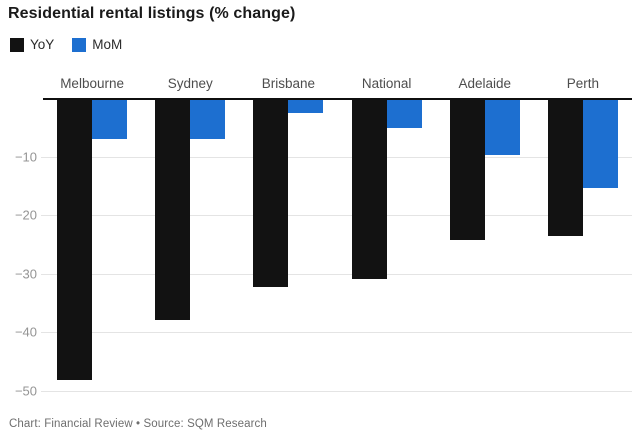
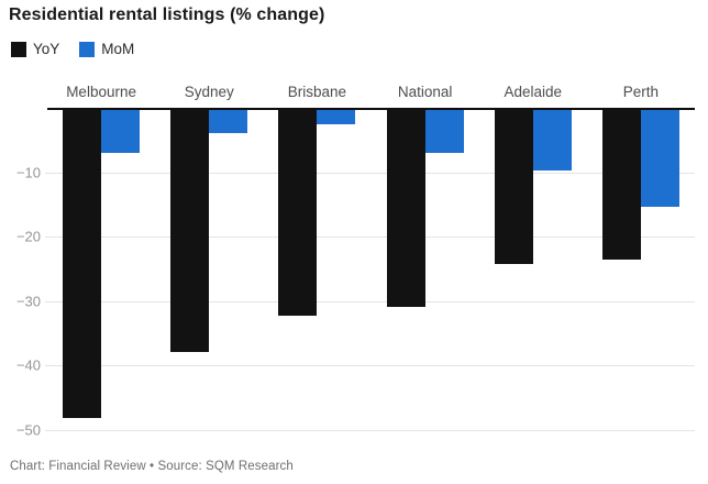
MoM/Sydney: -7 -> -4
MoM/National: -5 -> -7
